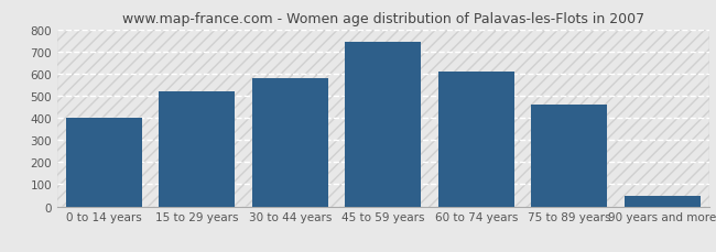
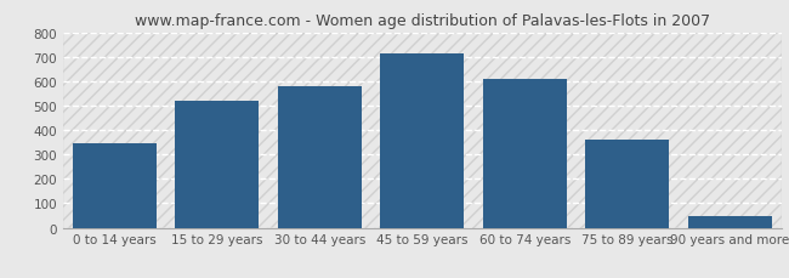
0 to 14 years: 400 -> 348
45 to 59 years: 745 -> 714
75 to 89 years: 460 -> 363
